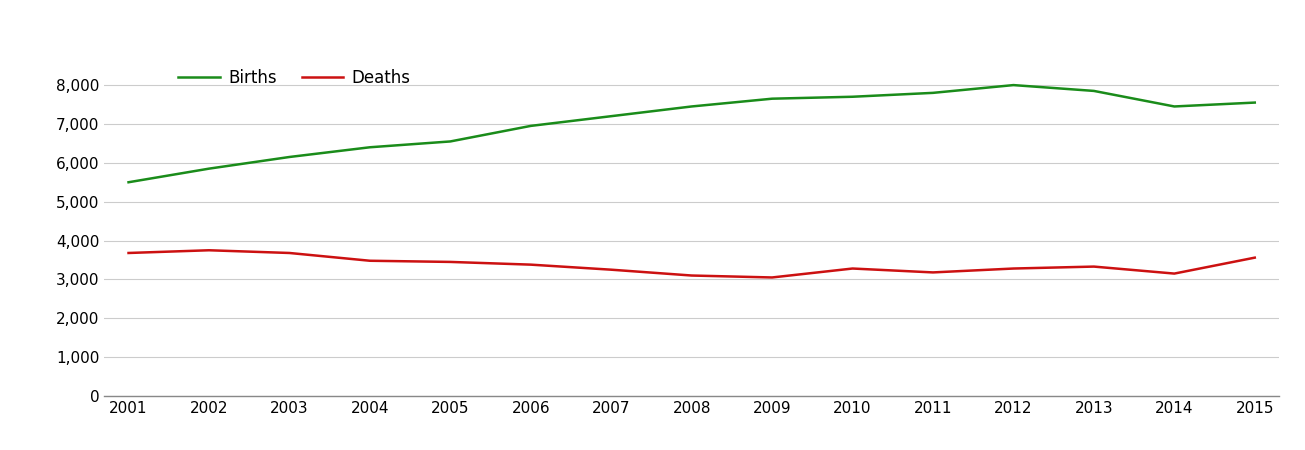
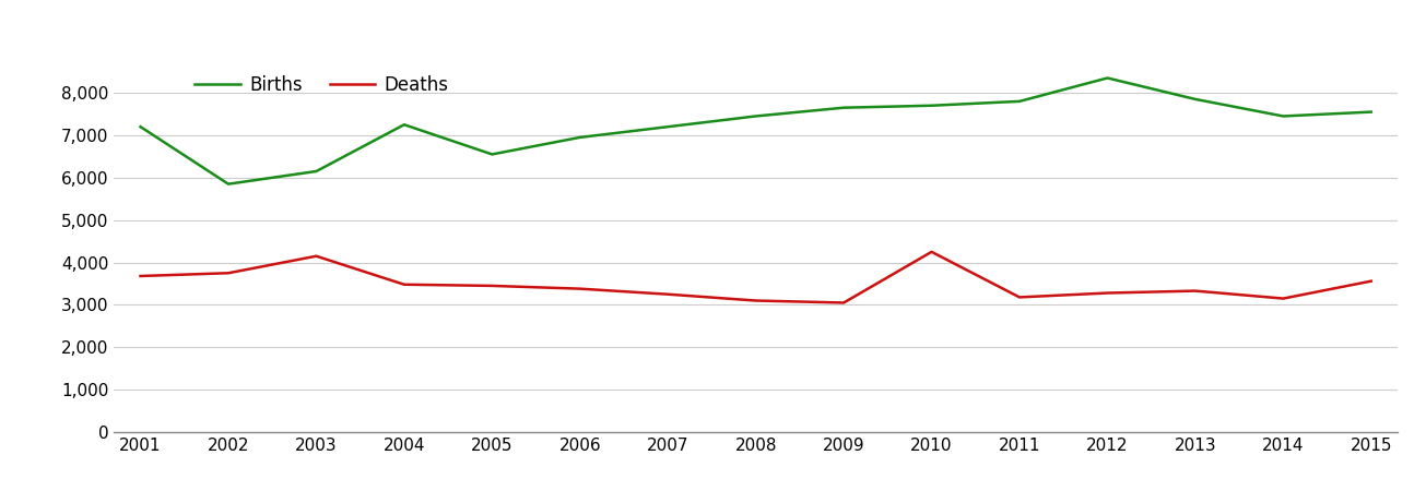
Births/2001: 5,500 -> 7,200
Deaths/2003: 3,680 -> 4,150
Births/2004: 6,400 -> 7,250
Deaths/2010: 3,280 -> 4,250
Births/2012: 8,000 -> 8,350
